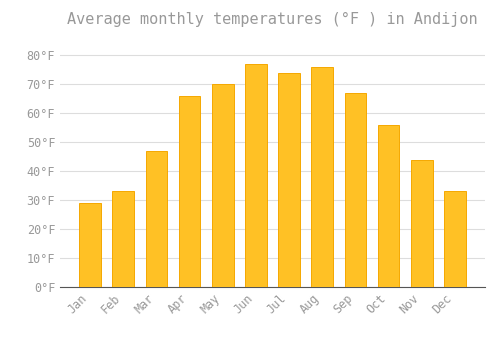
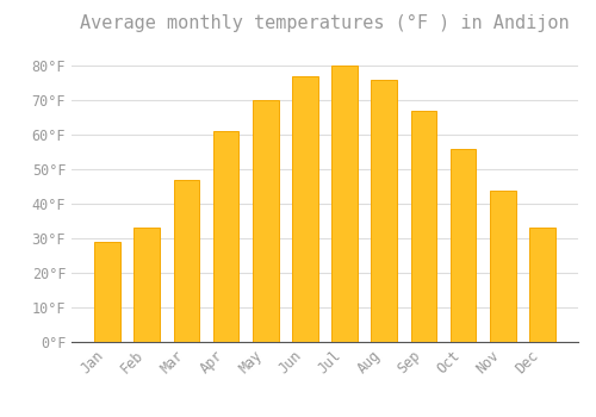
Apr: 66°F -> 61°F
Jul: 74°F -> 80°F
